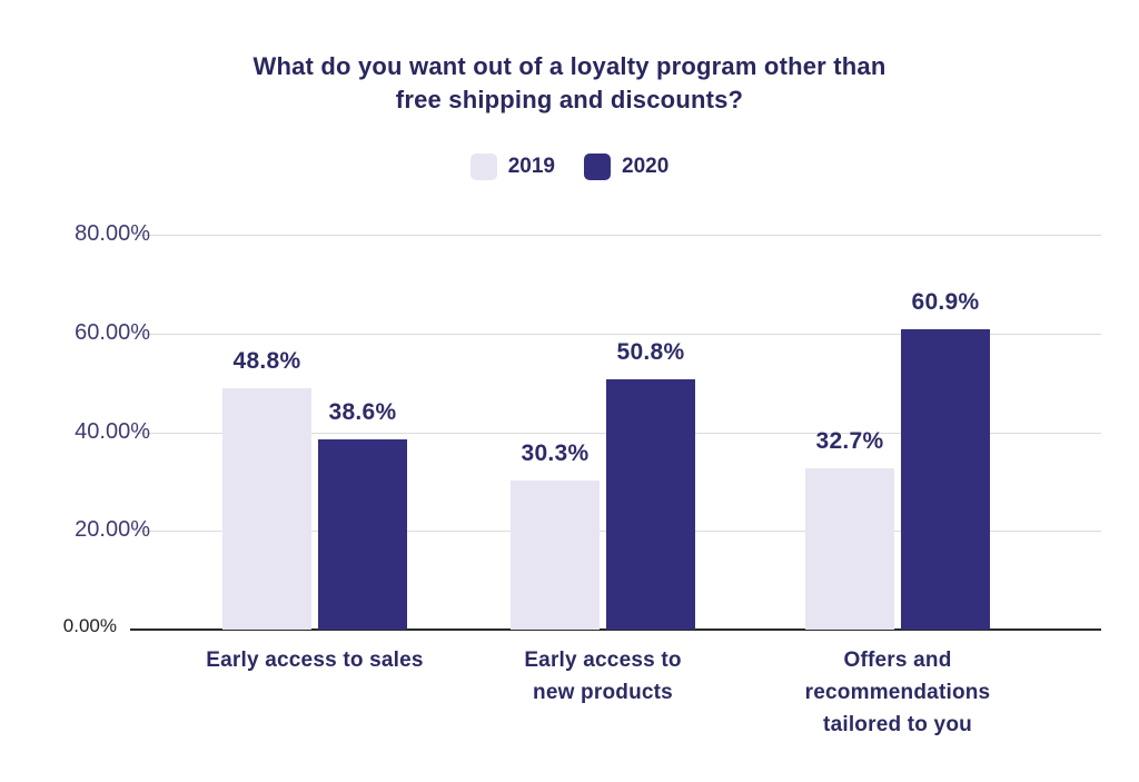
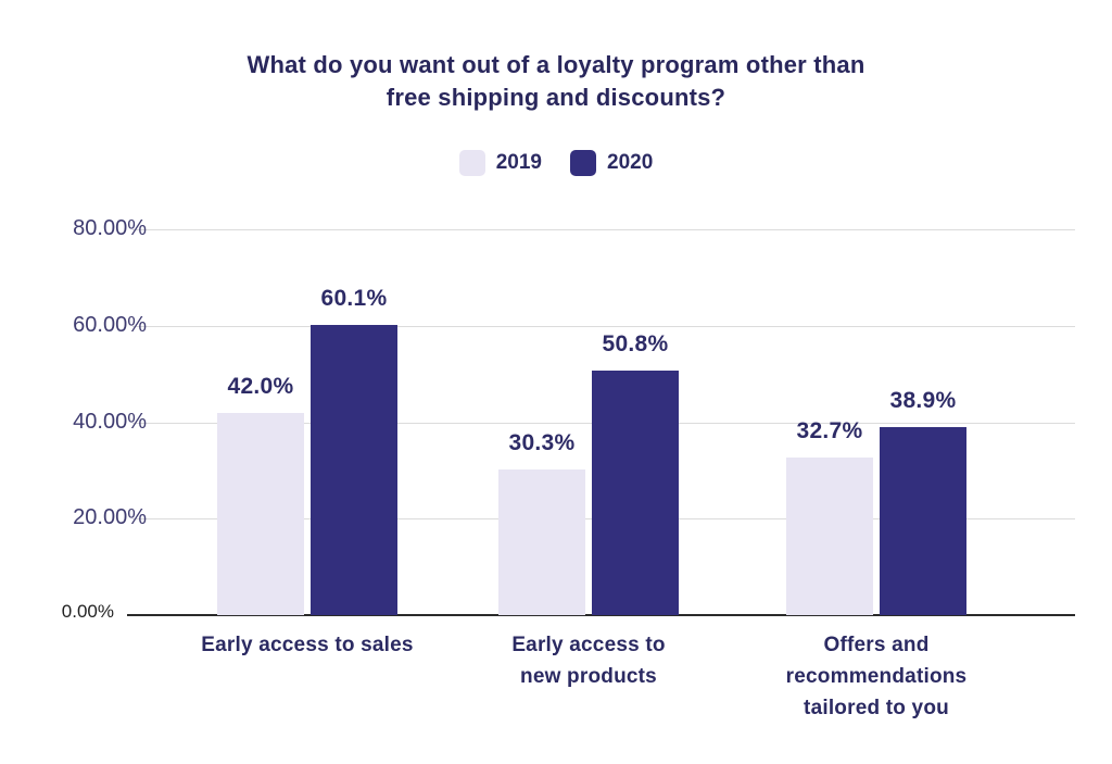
2019/Early access to sales: 48.8% -> 42.0%
2020/Early access to sales: 38.6% -> 60.1%
2020/Offers and recommendations tailored to you: 60.9% -> 38.9%
